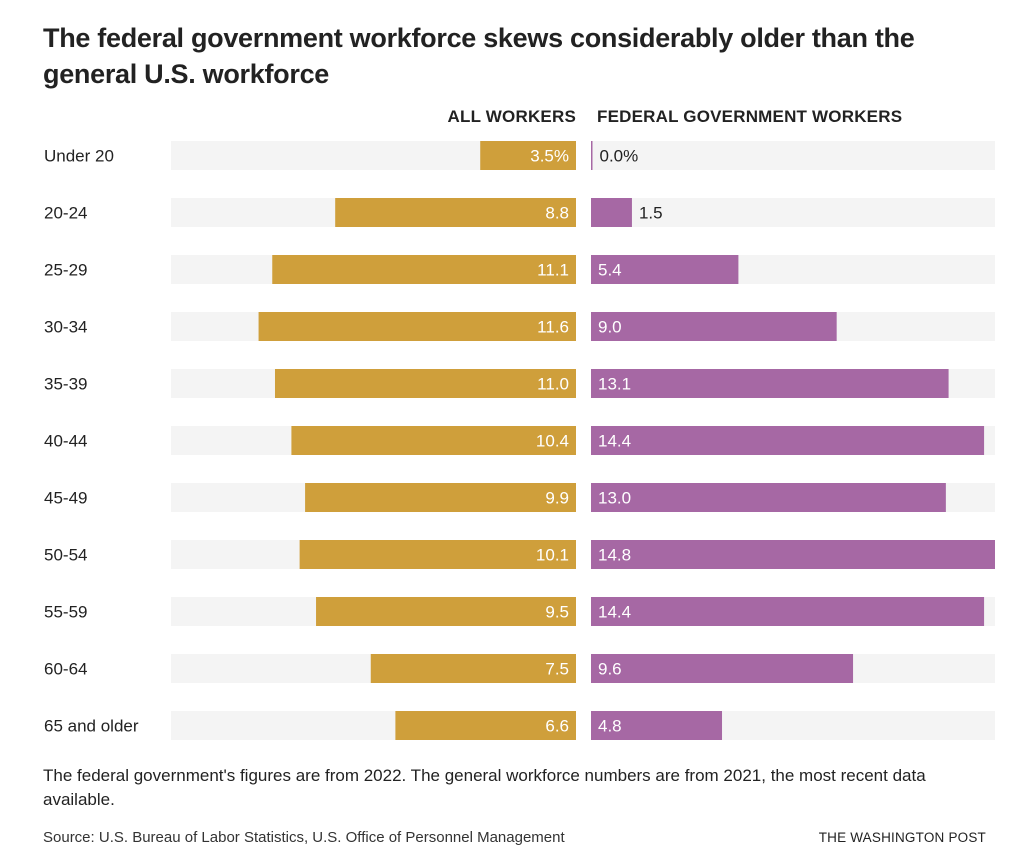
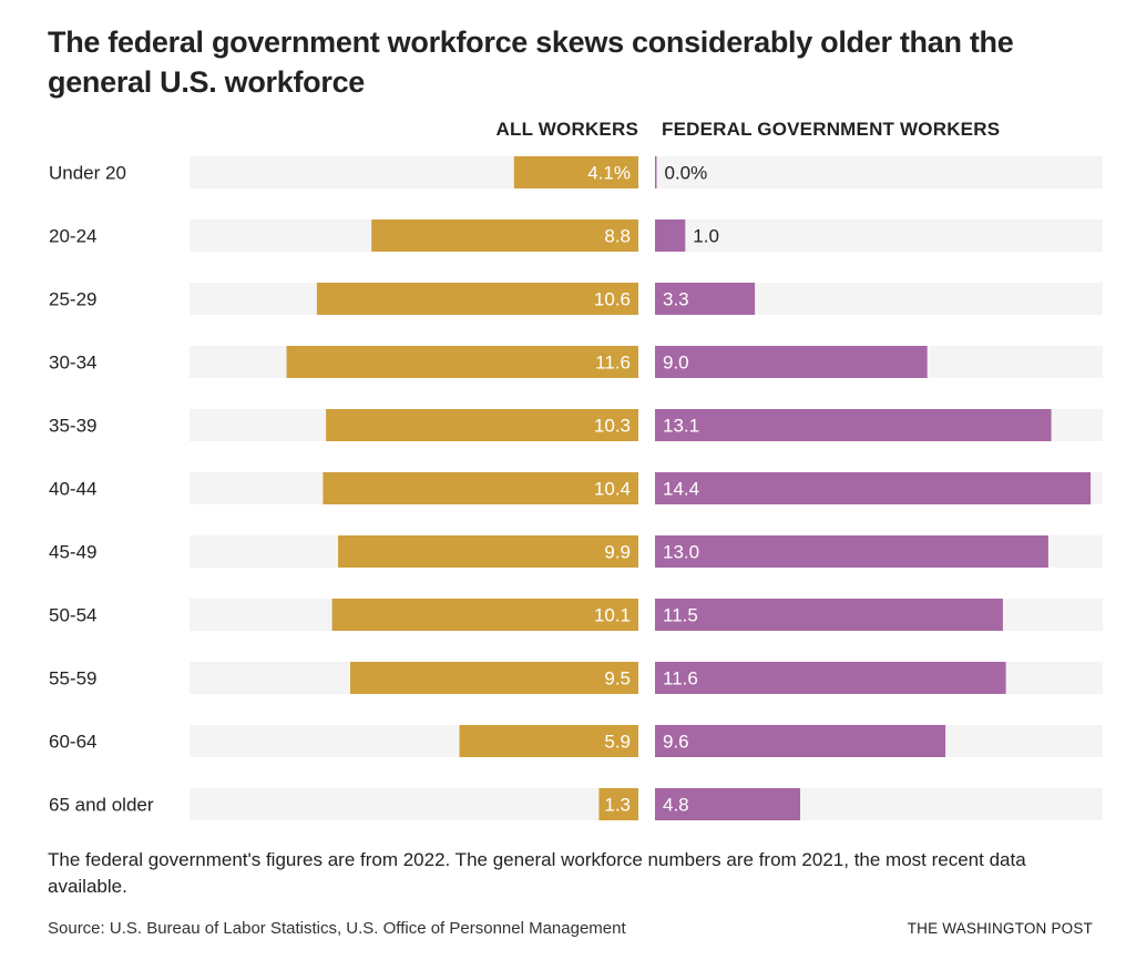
ALL WORKERS/Under 20: 3.5% -> 4.1%
FEDERAL GOVERNMENT WORKERS/20-24: 1.5 -> 1.0
ALL WORKERS/25-29: 11.1 -> 10.6
FEDERAL GOVERNMENT WORKERS/25-29: 5.4 -> 3.3
ALL WORKERS/35-39: 11.0 -> 10.3
FEDERAL GOVERNMENT WORKERS/50-54: 14.8 -> 11.5
FEDERAL GOVERNMENT WORKERS/55-59: 14.4 -> 11.6
ALL WORKERS/60-64: 7.5 -> 5.9
ALL WORKERS/65 and older: 6.6 -> 1.3
